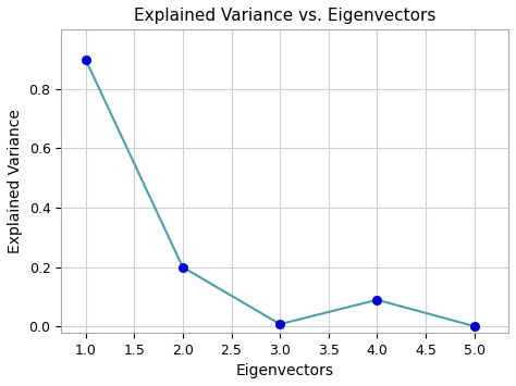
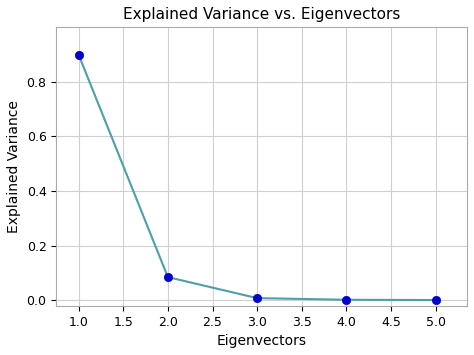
2.0: 0.200 -> 0.085
4.0: 0.090 -> 0.002
